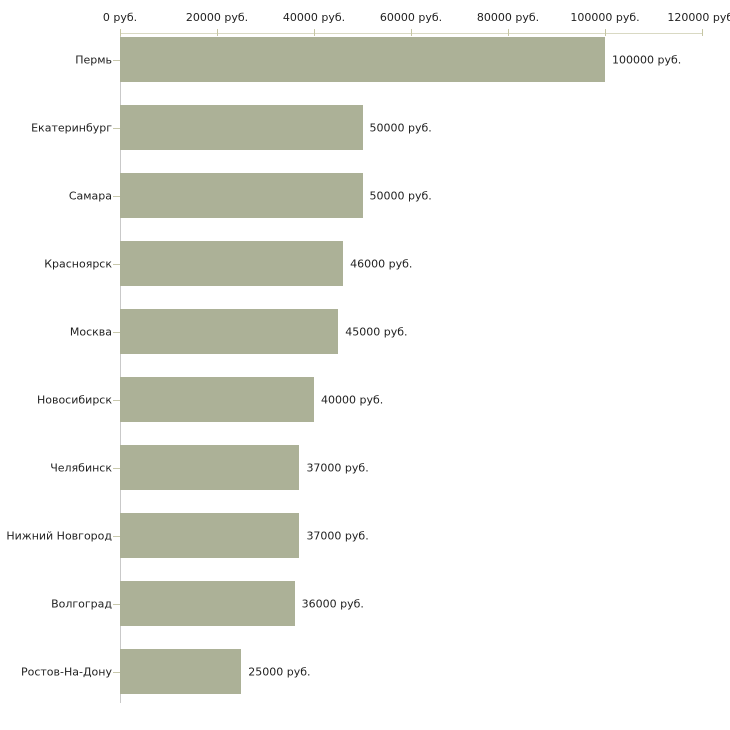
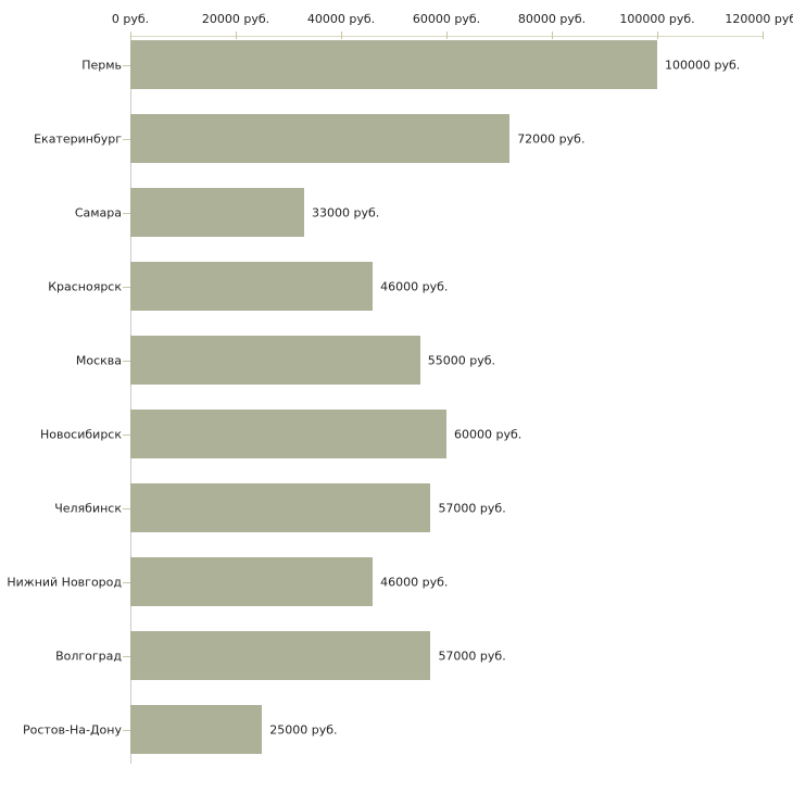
Екатеринбург: 50000 -> 72000
Самара: 50000 -> 33000
Москва: 45000 -> 55000
Новосибирск: 40000 -> 60000
Челябинск: 37000 -> 57000
Нижний Новгород: 37000 -> 46000
Волгоград: 36000 -> 57000
